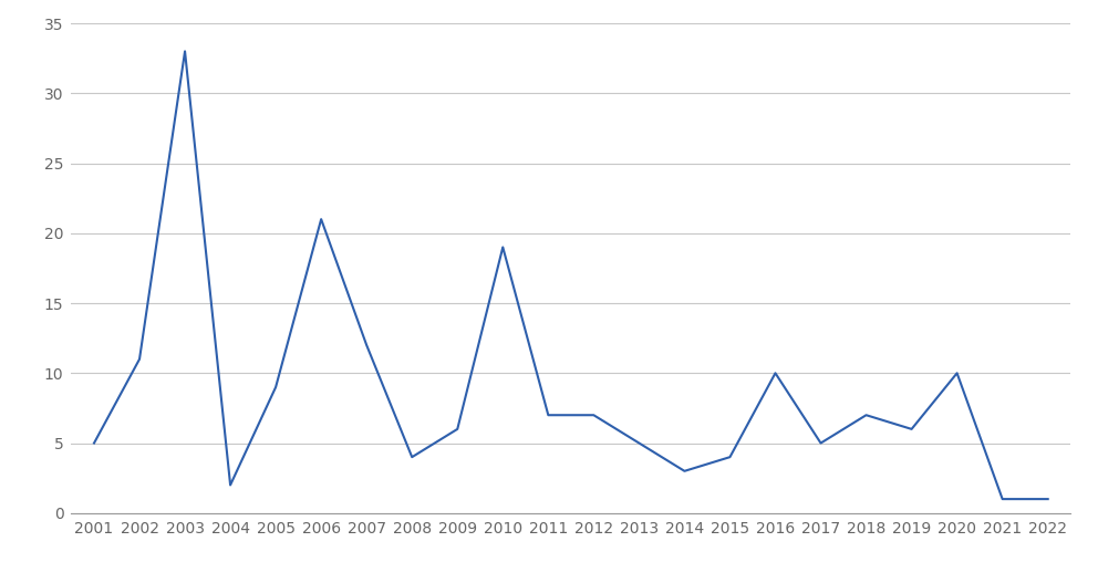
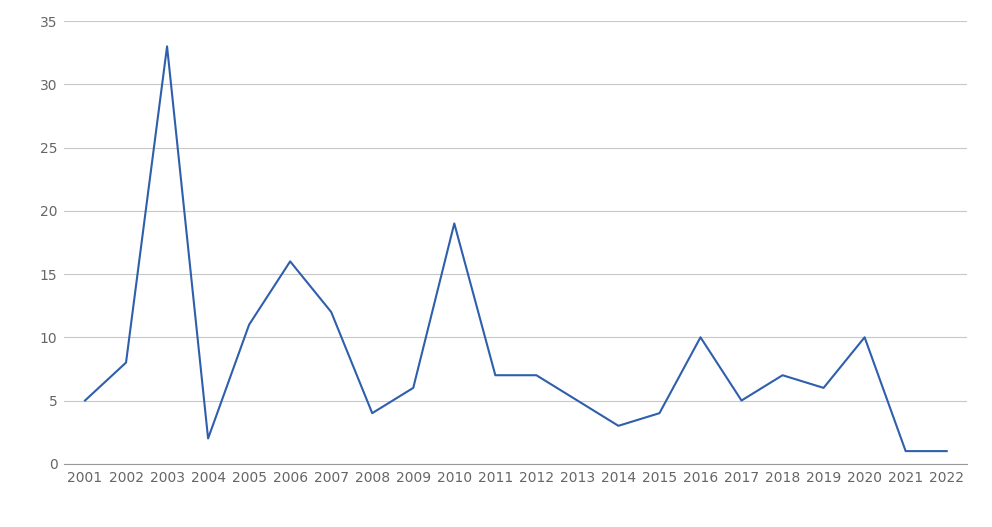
2002: 11 -> 8
2005: 9 -> 11
2006: 21 -> 16
